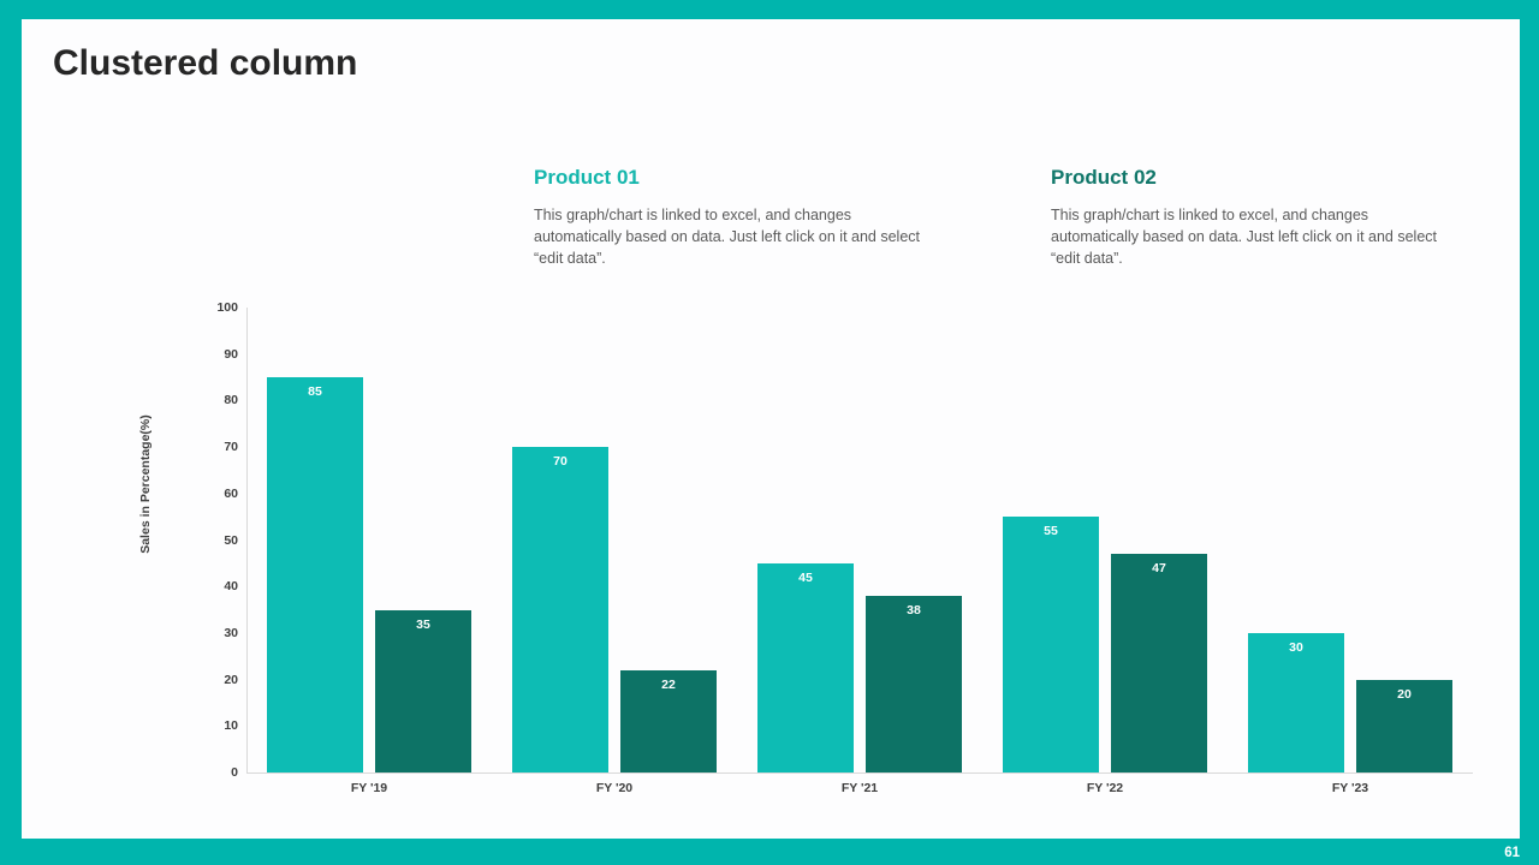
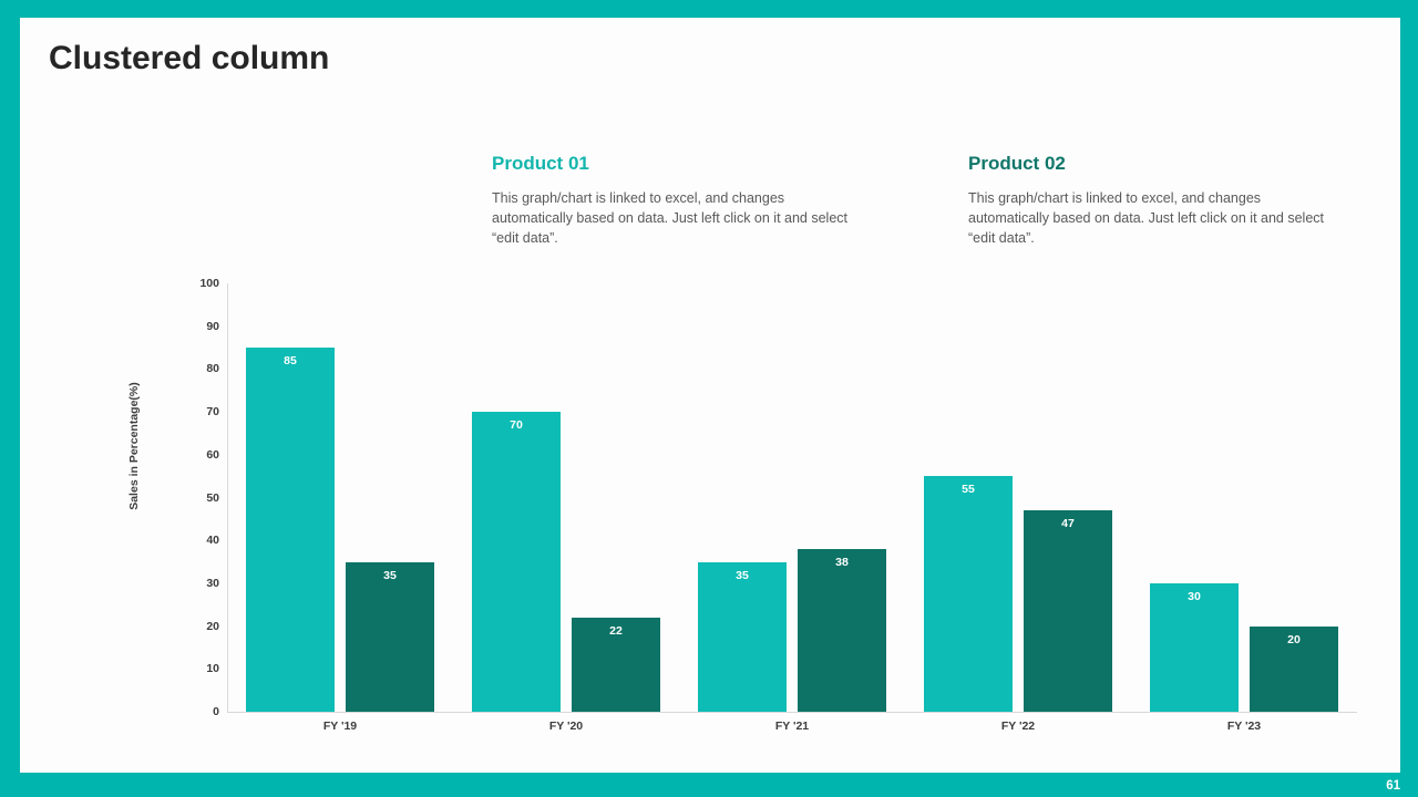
Product 01/FY '21: 45 -> 35
